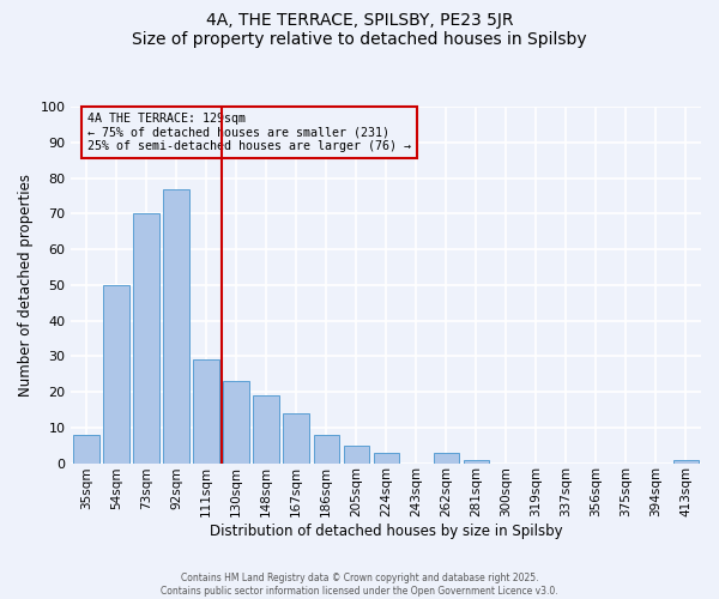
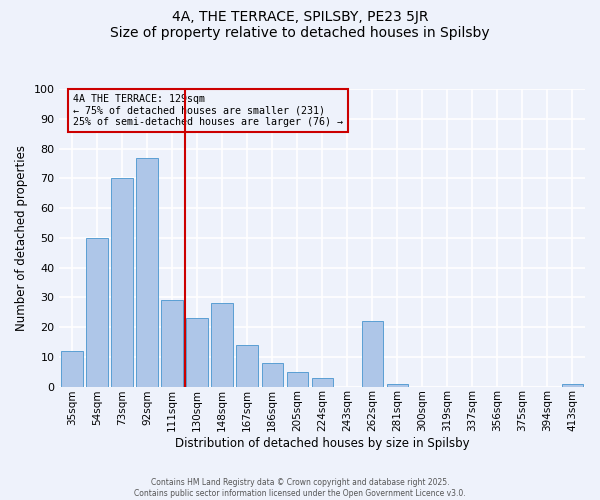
35sqm: 8 -> 12
148sqm: 19 -> 28
262sqm: 3 -> 22
